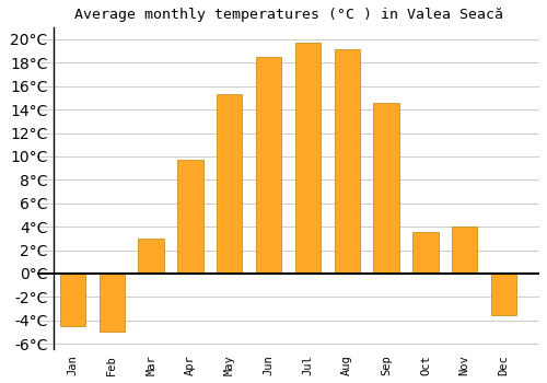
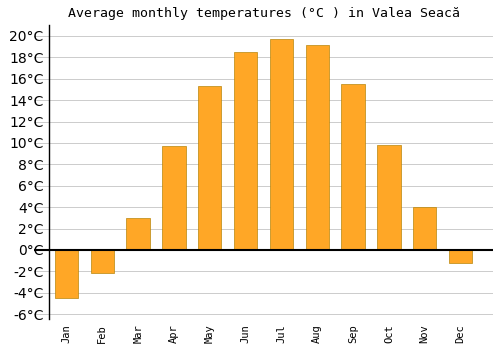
Feb: -5.0°C -> -2.2°C
Sep: 14.6°C -> 15.5°C
Oct: 3.5°C -> 9.8°C
Dec: -3.6°C -> -1.2°C
